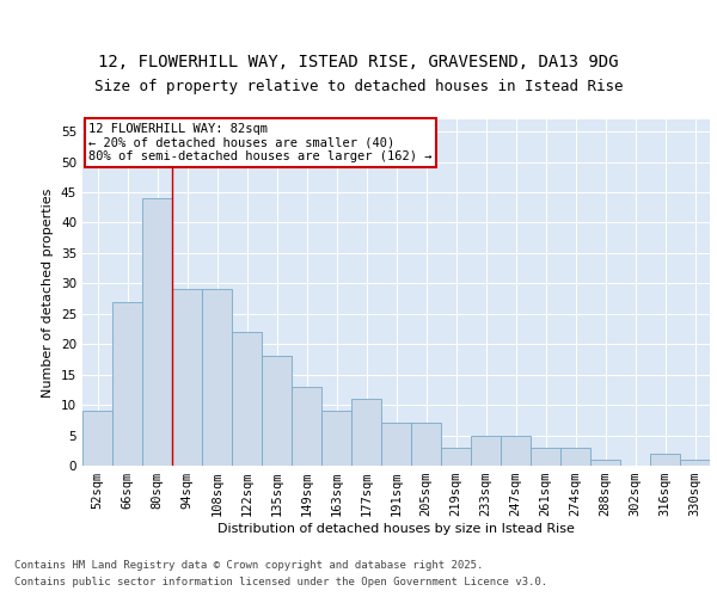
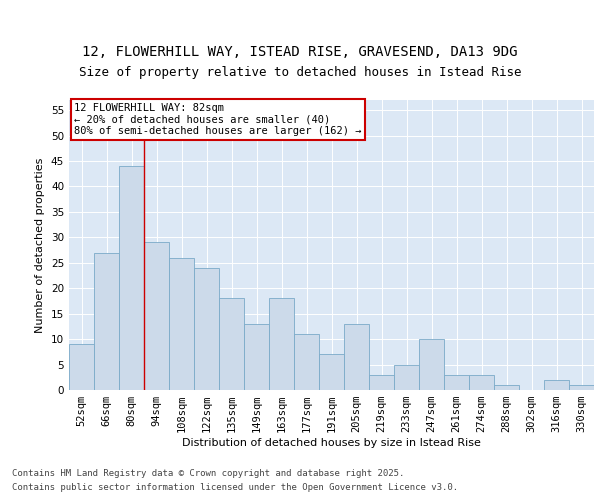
108sqm: 29 -> 26
122sqm: 22 -> 24
163sqm: 9 -> 18
205sqm: 7 -> 13
247sqm: 5 -> 10
